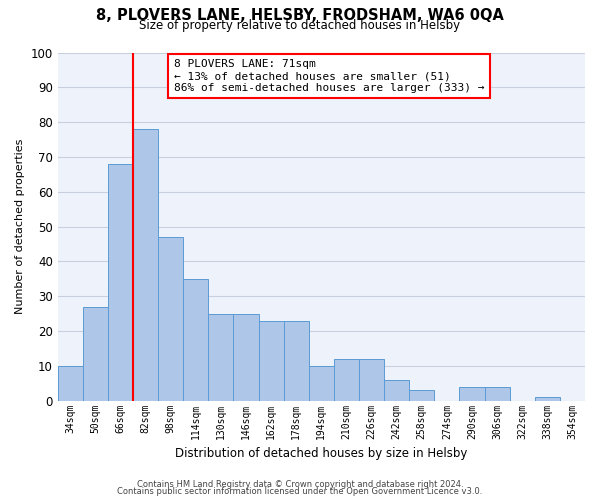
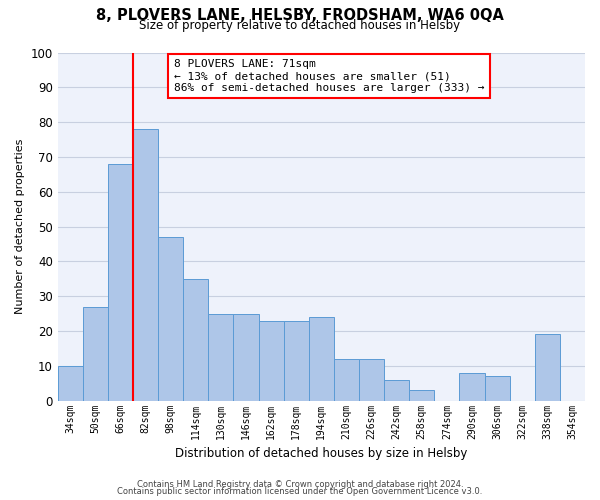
194sqm: 10 -> 24
290sqm: 4 -> 8
306sqm: 4 -> 7
338sqm: 1 -> 19
